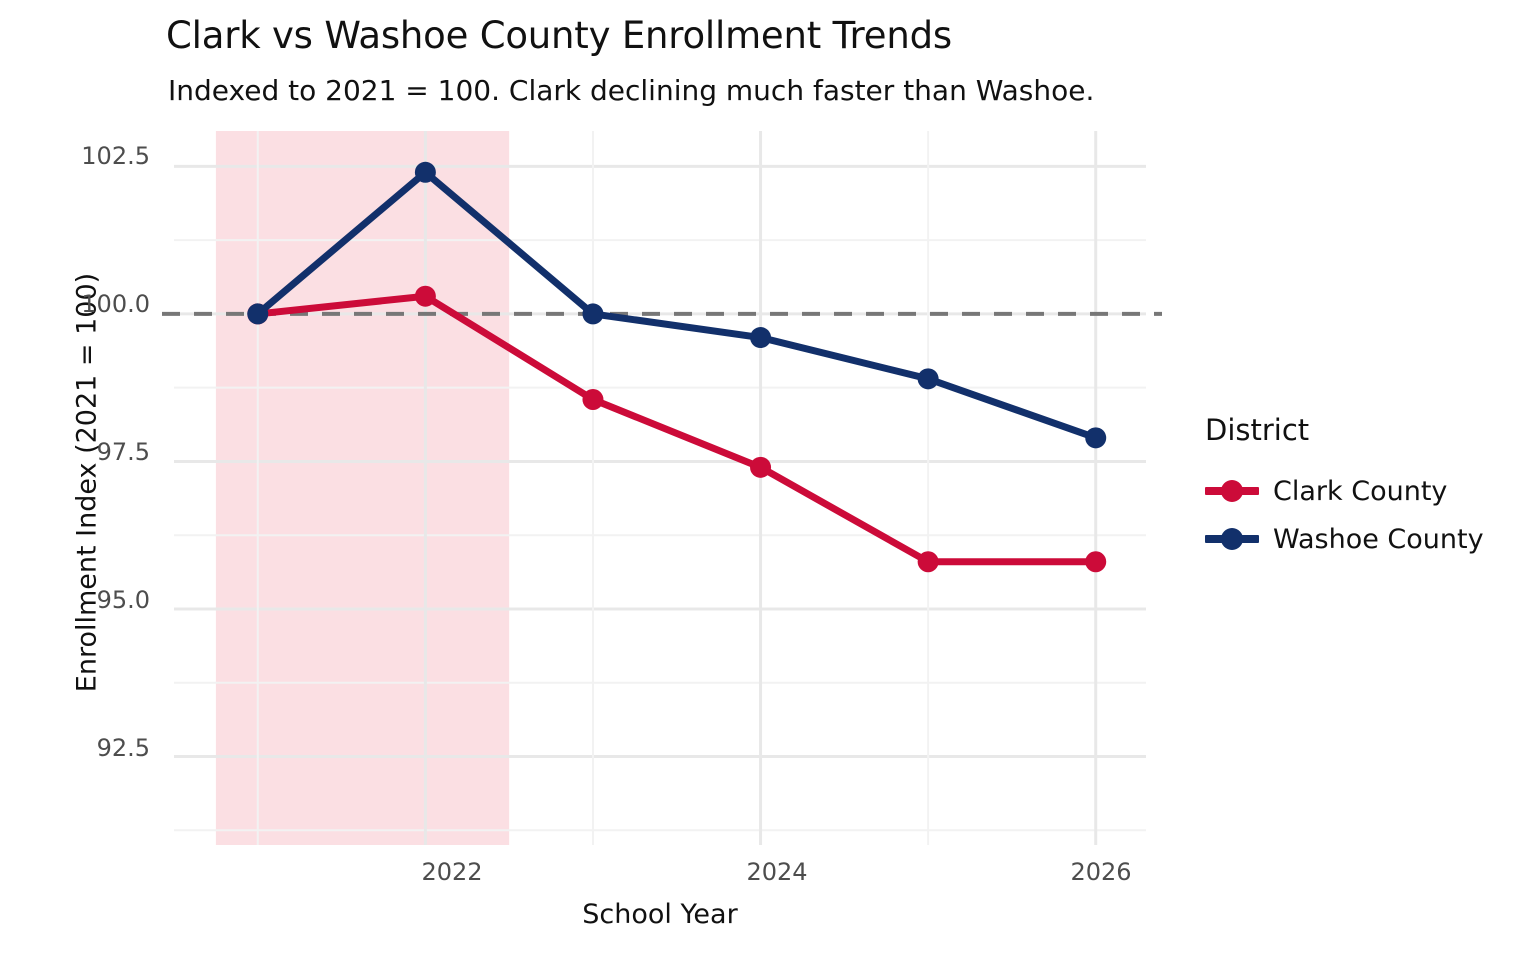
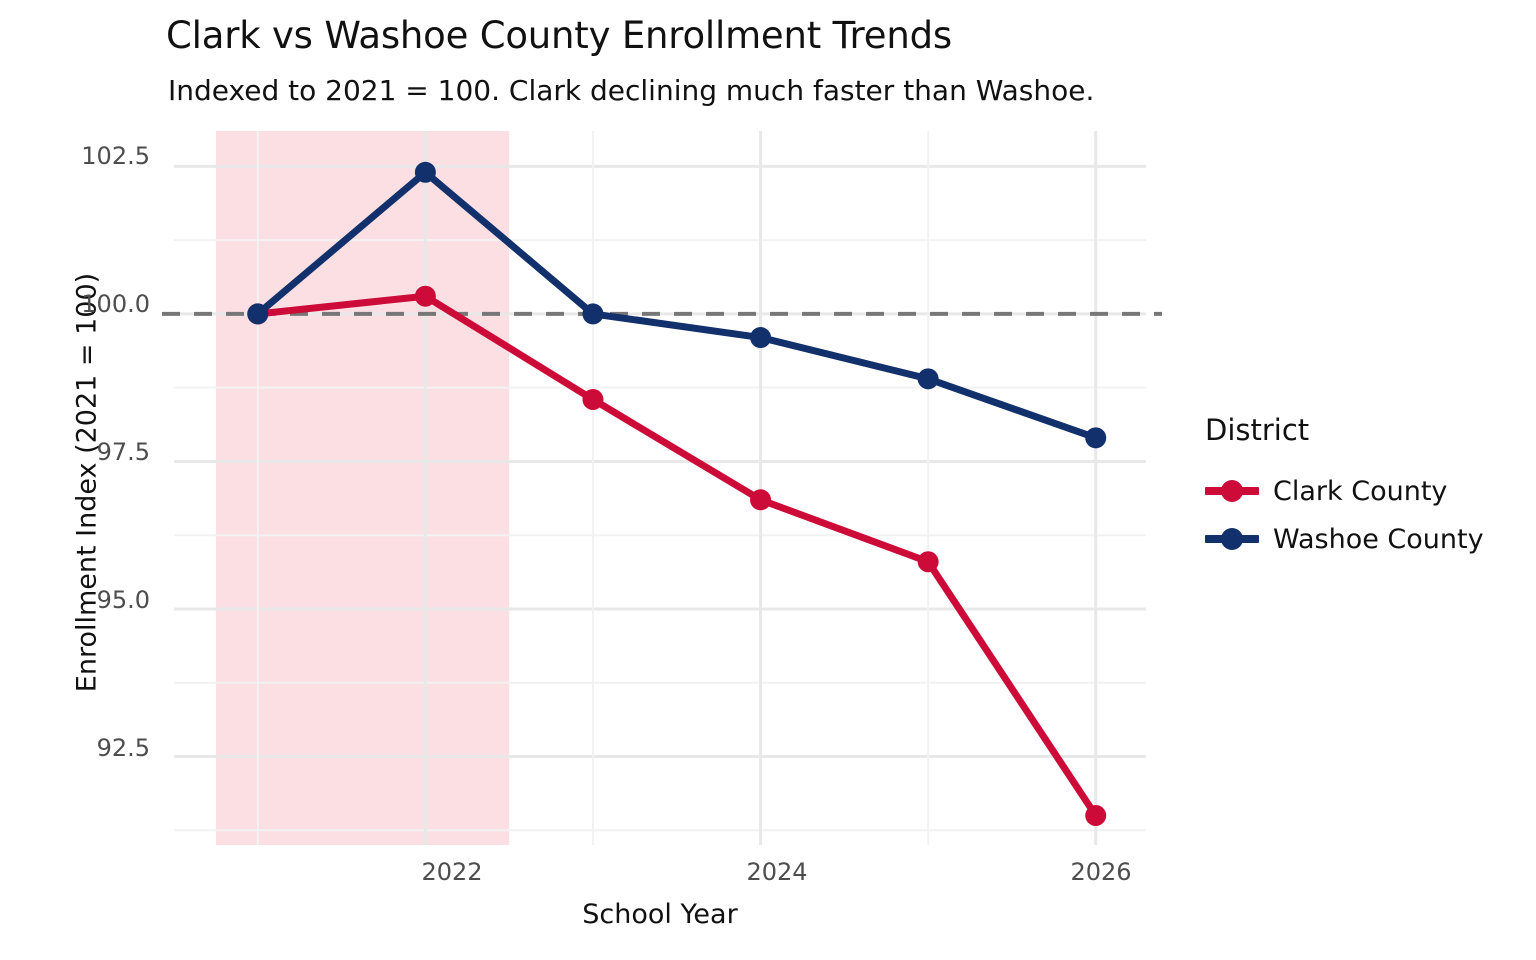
Clark County/2024: 97.4 -> 96.8
Clark County/2026: 95.8 -> 91.5
